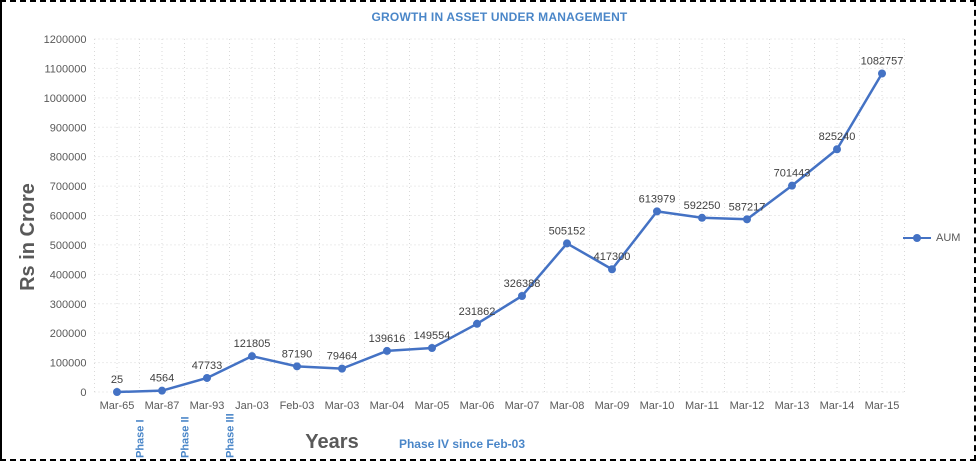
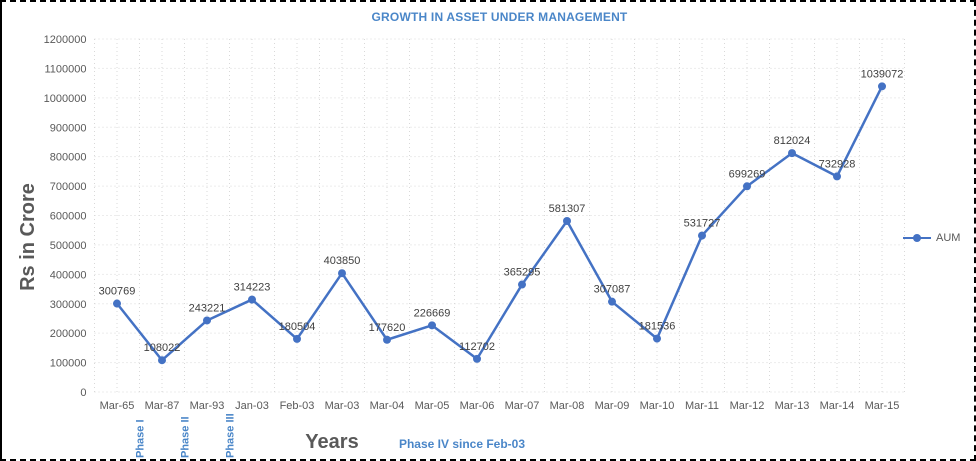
Mar-65: 25 -> 300769
Mar-87: 4564 -> 108022
Mar-93: 47733 -> 243221
Jan-03: 121805 -> 314223
Feb-03: 87190 -> 180504
Mar-03: 79464 -> 403850
Mar-04: 139616 -> 177620
Mar-05: 149554 -> 226669
Mar-06: 231862 -> 112702
Mar-07: 326388 -> 365295
Mar-08: 505152 -> 581307
Mar-09: 417300 -> 307087
Mar-10: 613979 -> 181536
Mar-11: 592250 -> 531727
Mar-12: 587217 -> 699269
Mar-13: 701443 -> 812024
Mar-14: 825240 -> 732928
Mar-15: 1082757 -> 1039072
